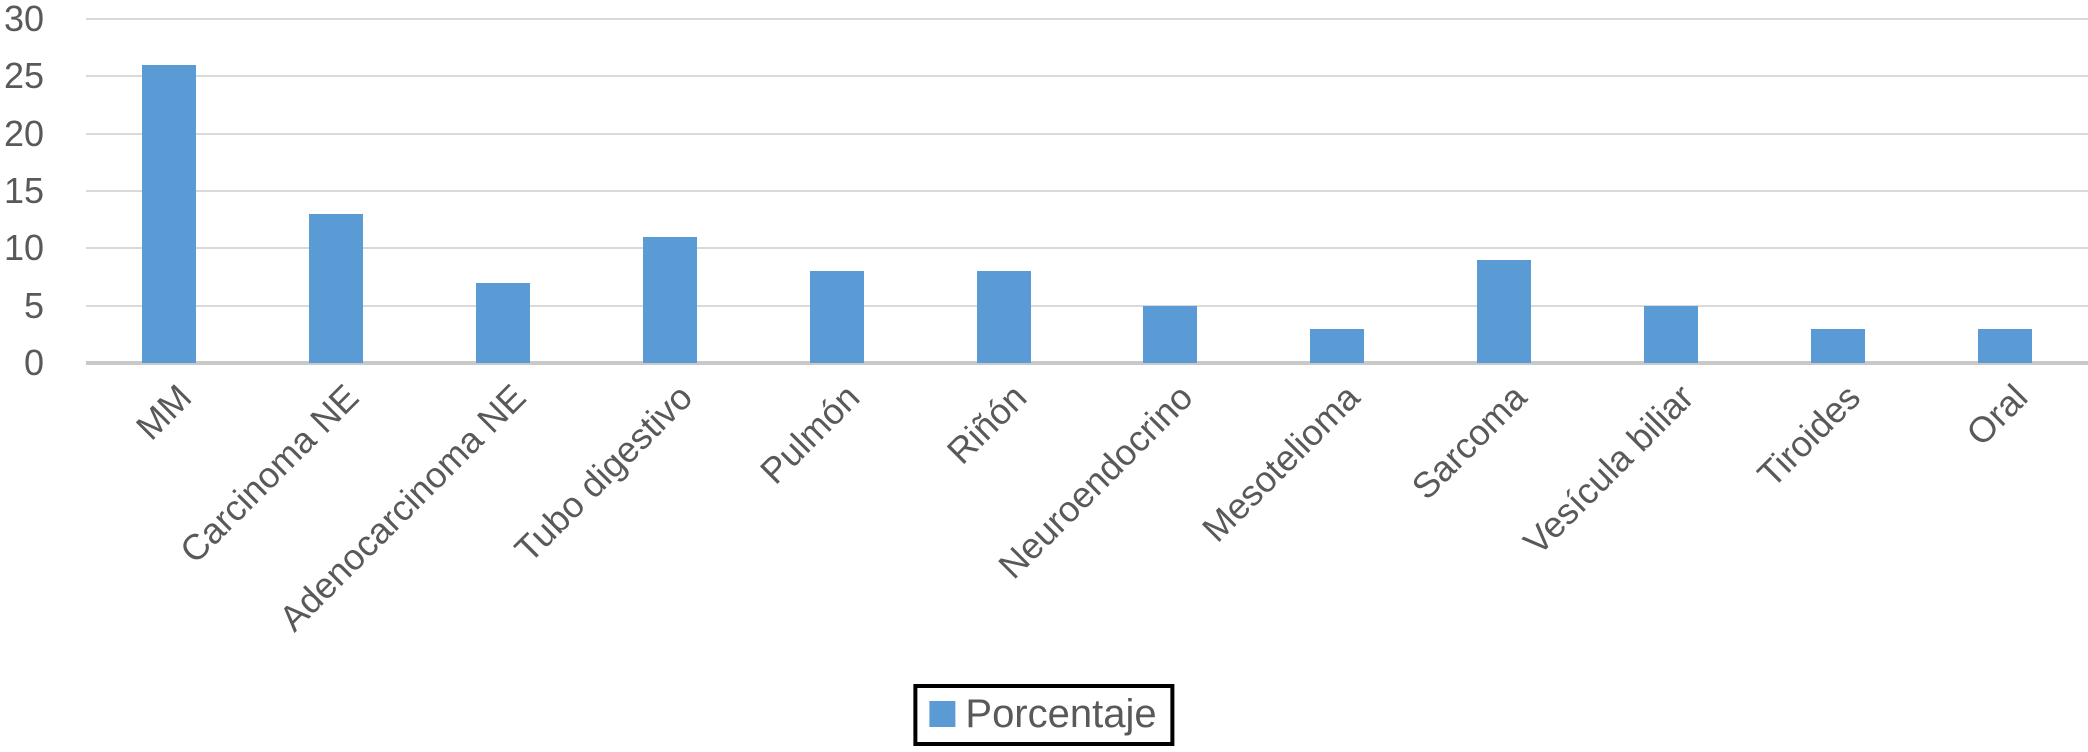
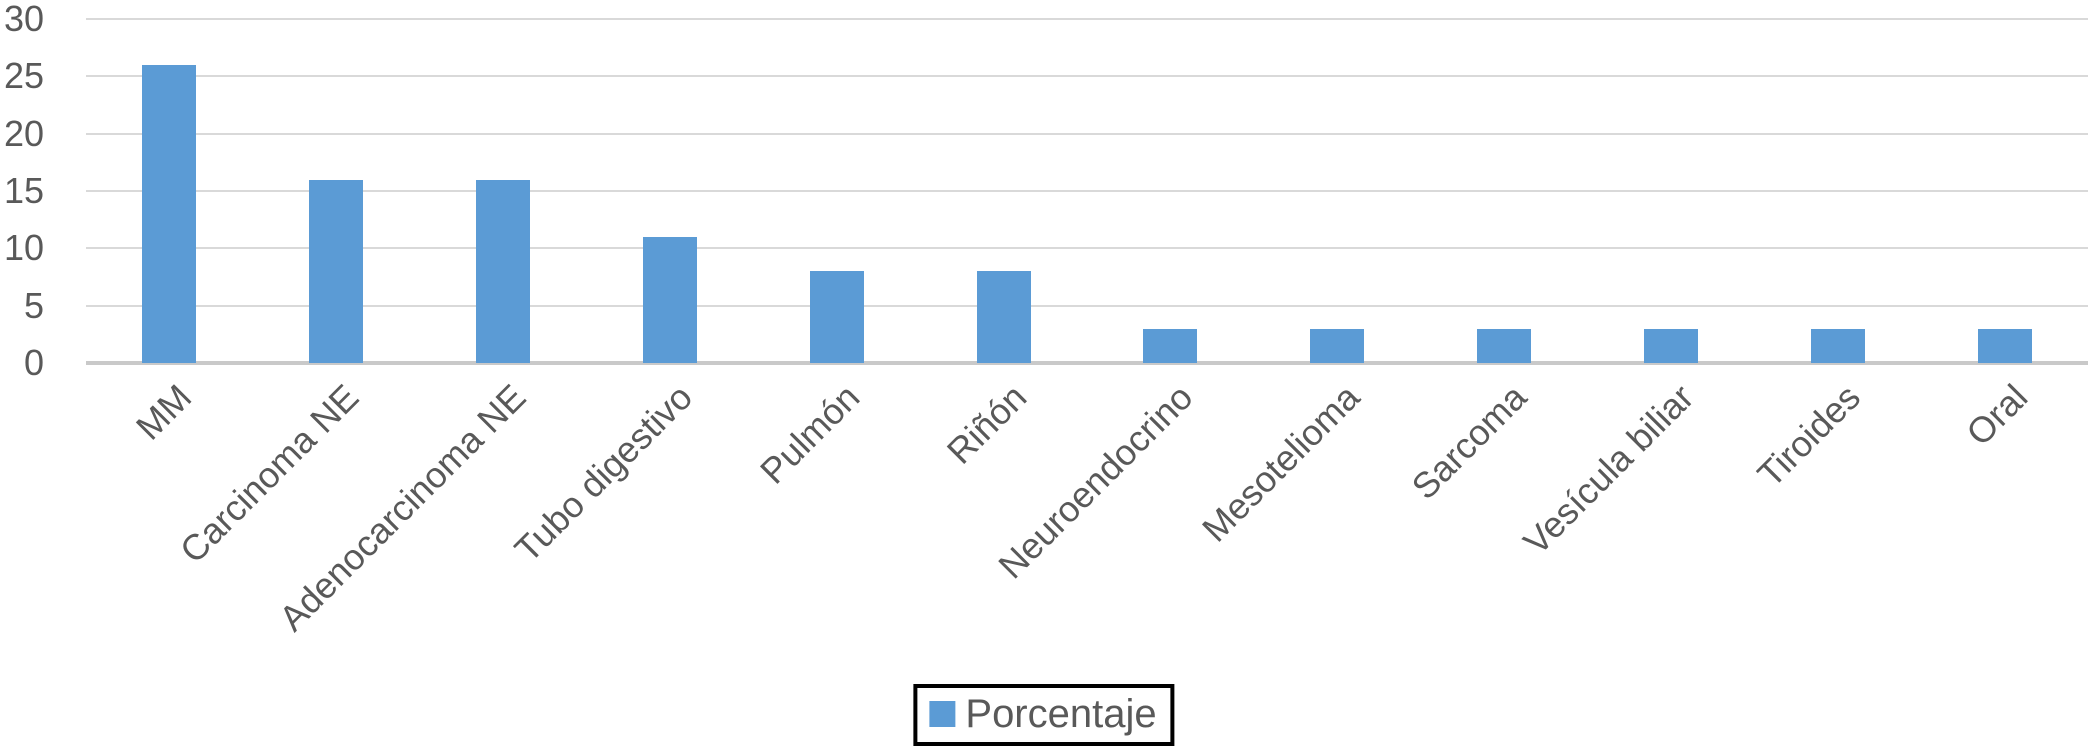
Carcinoma NE: 13 -> 16
Adenocarcinoma NE: 7 -> 16
Neuroendocrino: 5 -> 3
Sarcoma: 9 -> 3
Vesícula biliar: 5 -> 3
